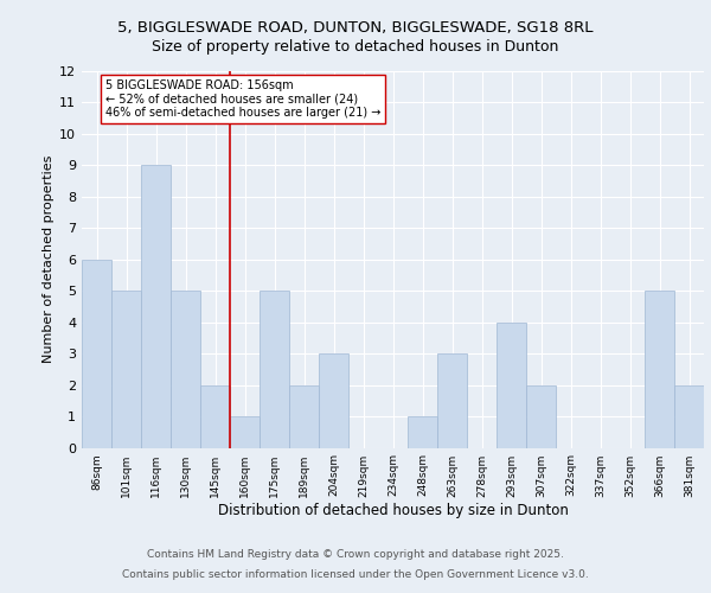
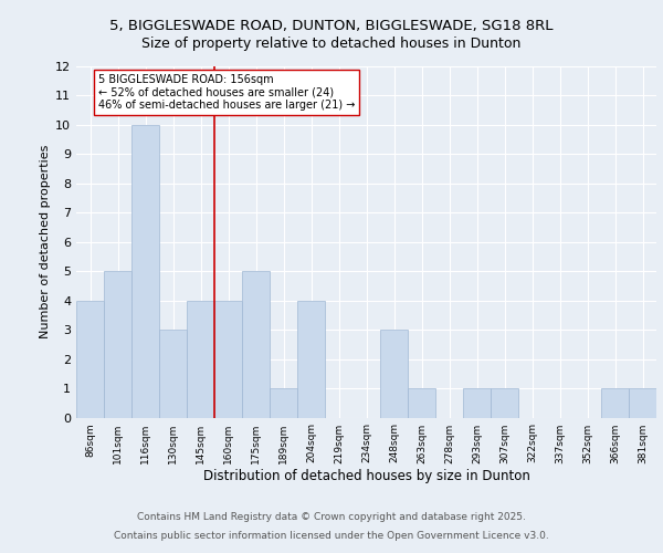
86sqm: 6 -> 4
116sqm: 9 -> 10
130sqm: 5 -> 3
145sqm: 2 -> 4
160sqm: 1 -> 4
189sqm: 2 -> 1
204sqm: 3 -> 4
248sqm: 1 -> 3
263sqm: 3 -> 1
293sqm: 4 -> 1
307sqm: 2 -> 1
366sqm: 5 -> 1
381sqm: 2 -> 1
